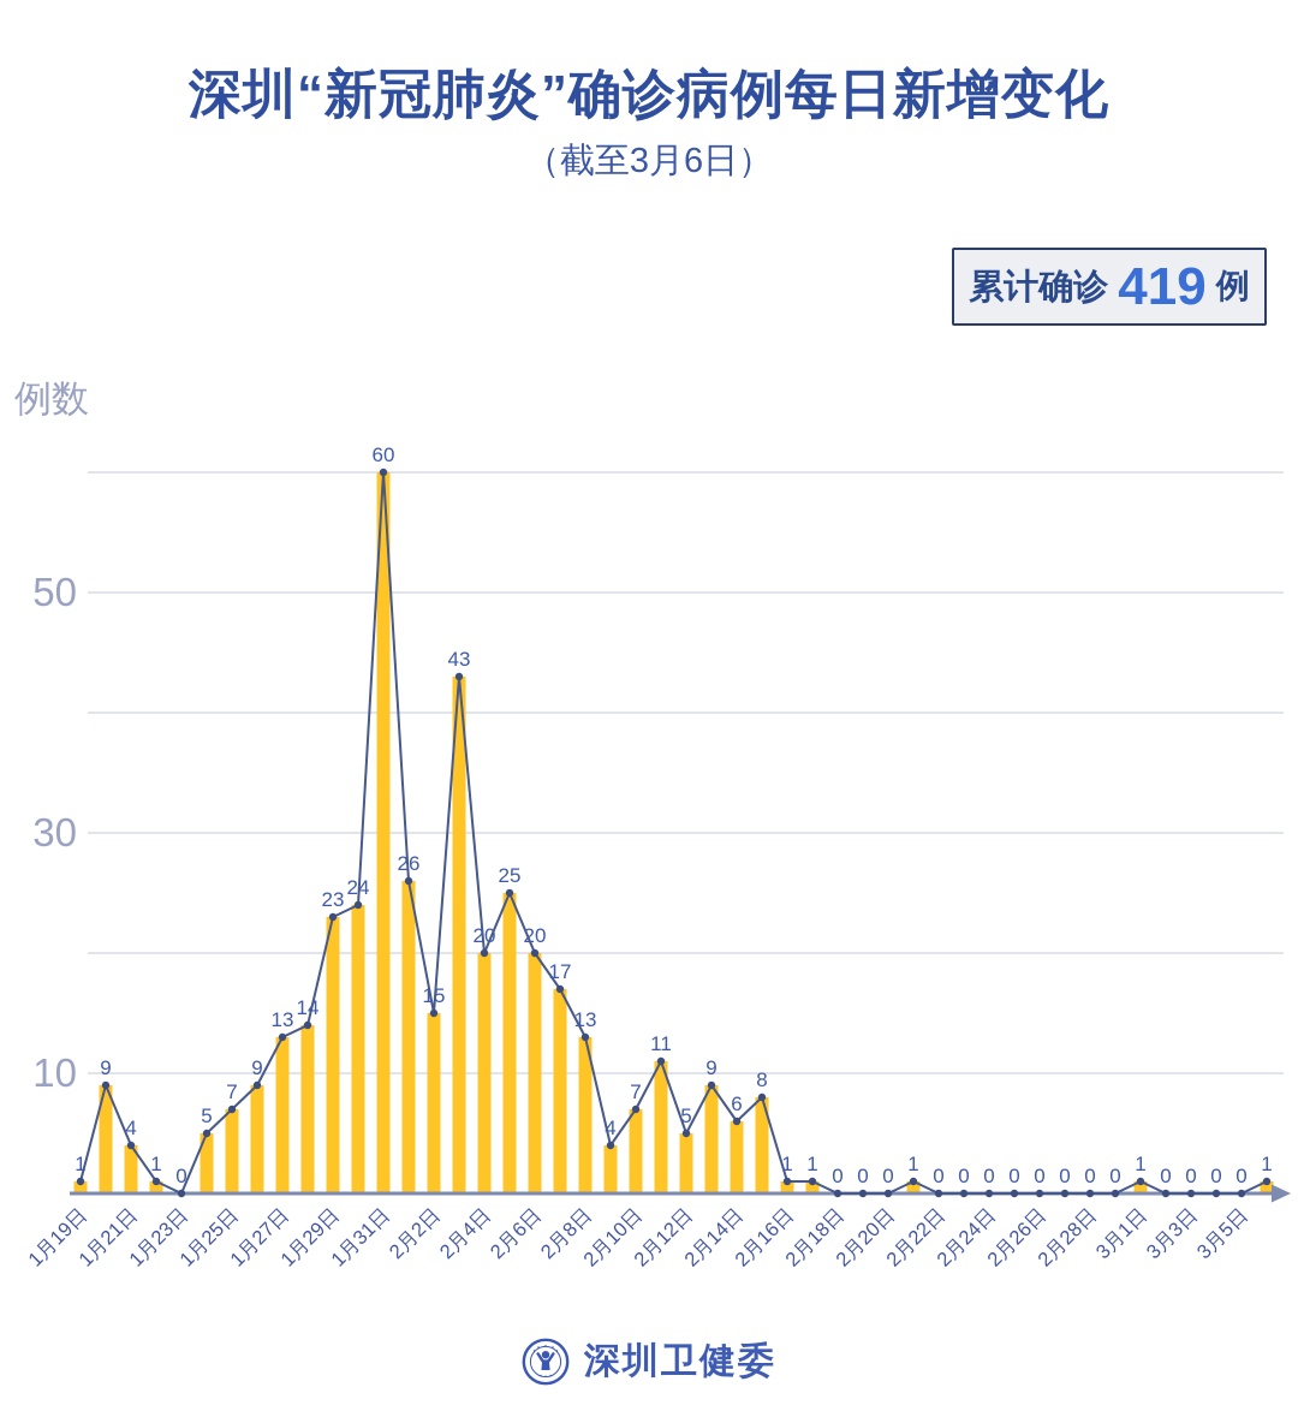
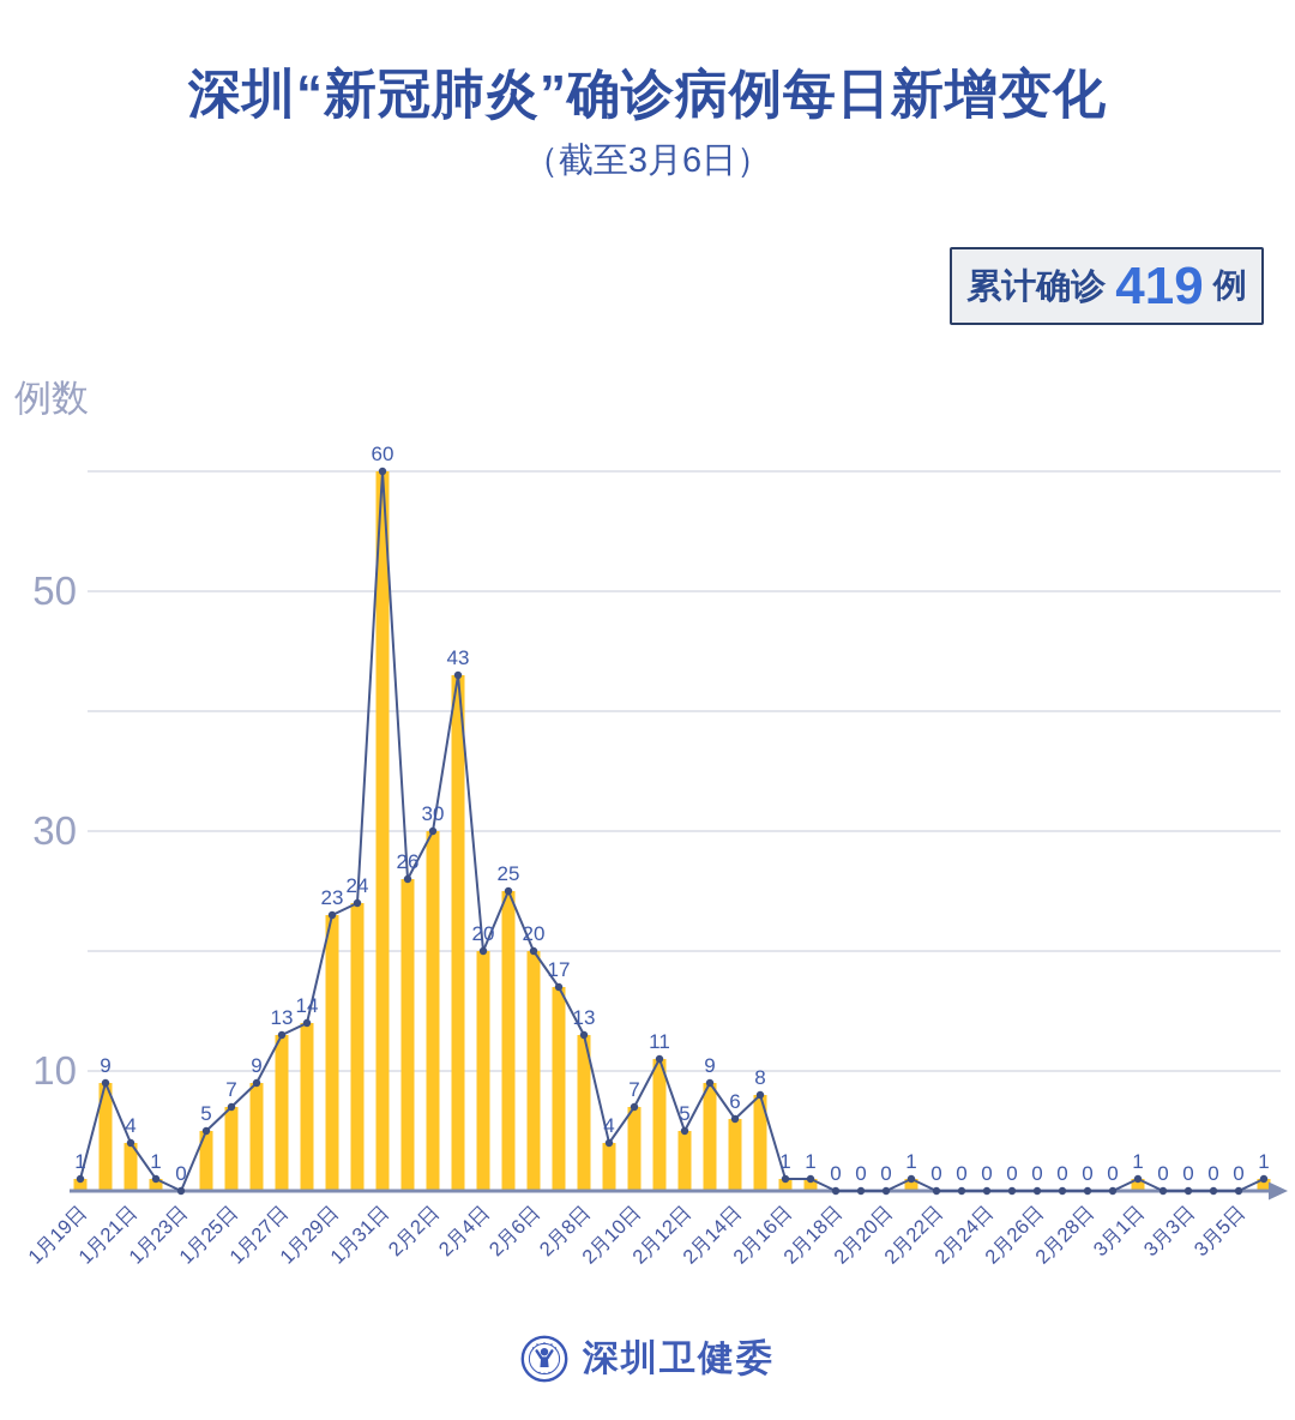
2月2日: 15 -> 30
